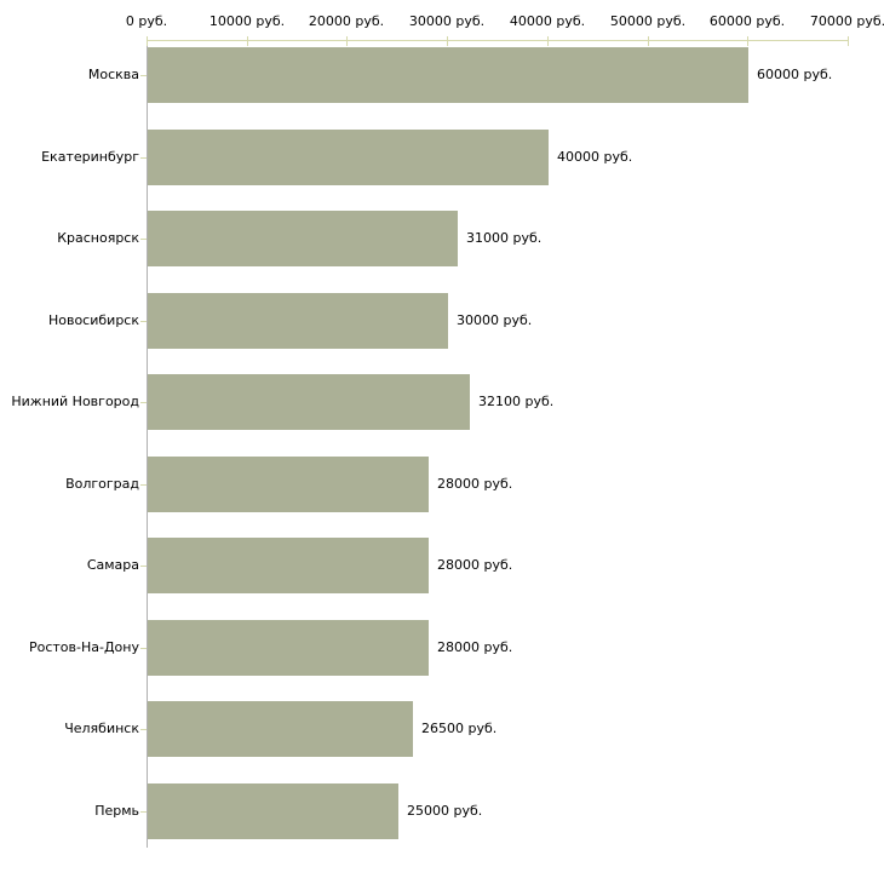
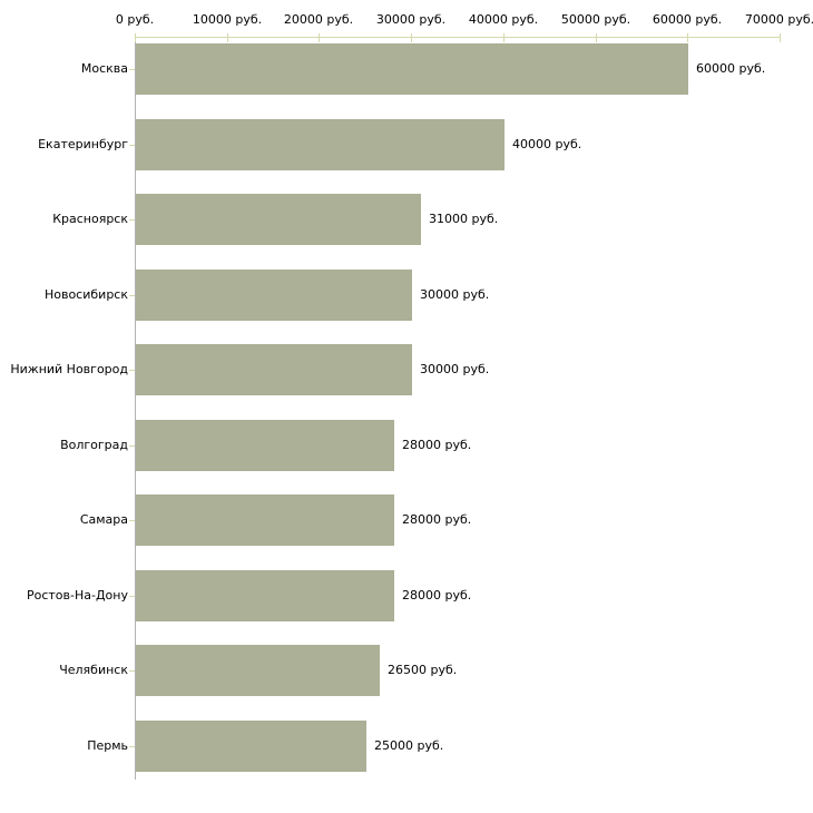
Нижний Новгород: 32100 -> 30000
